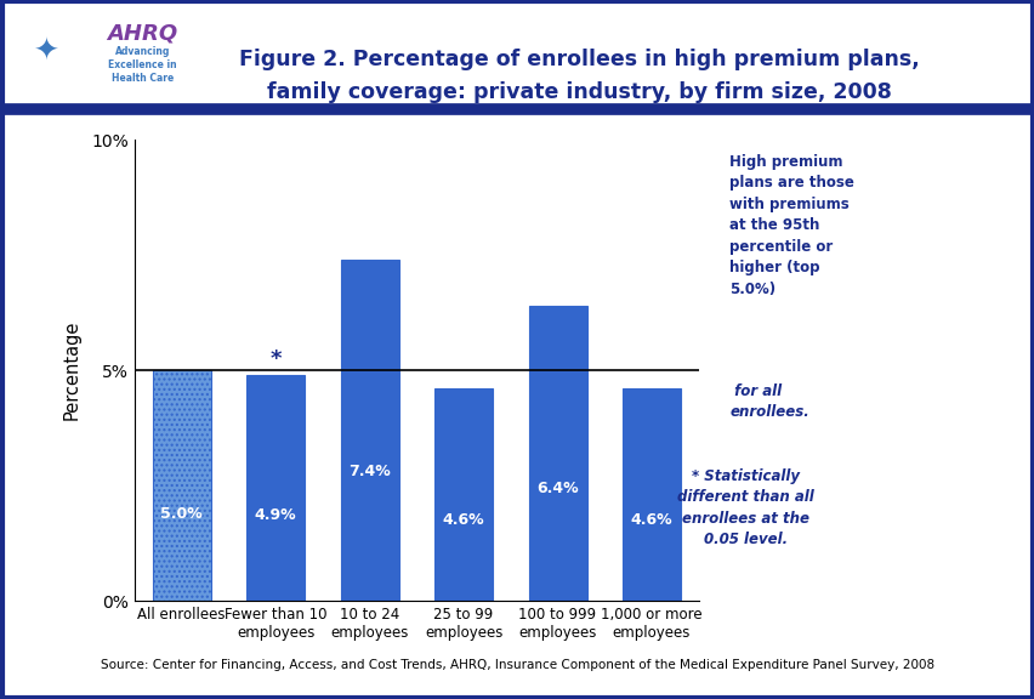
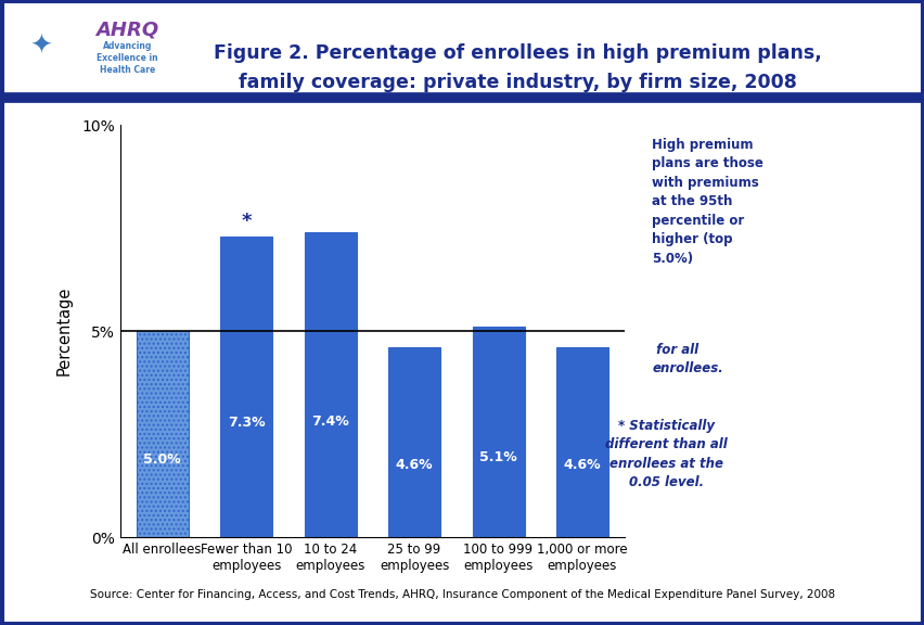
Fewer than 10 employees: 4.9% -> 7.3%
100 to 999 employees: 6.4% -> 5.1%
